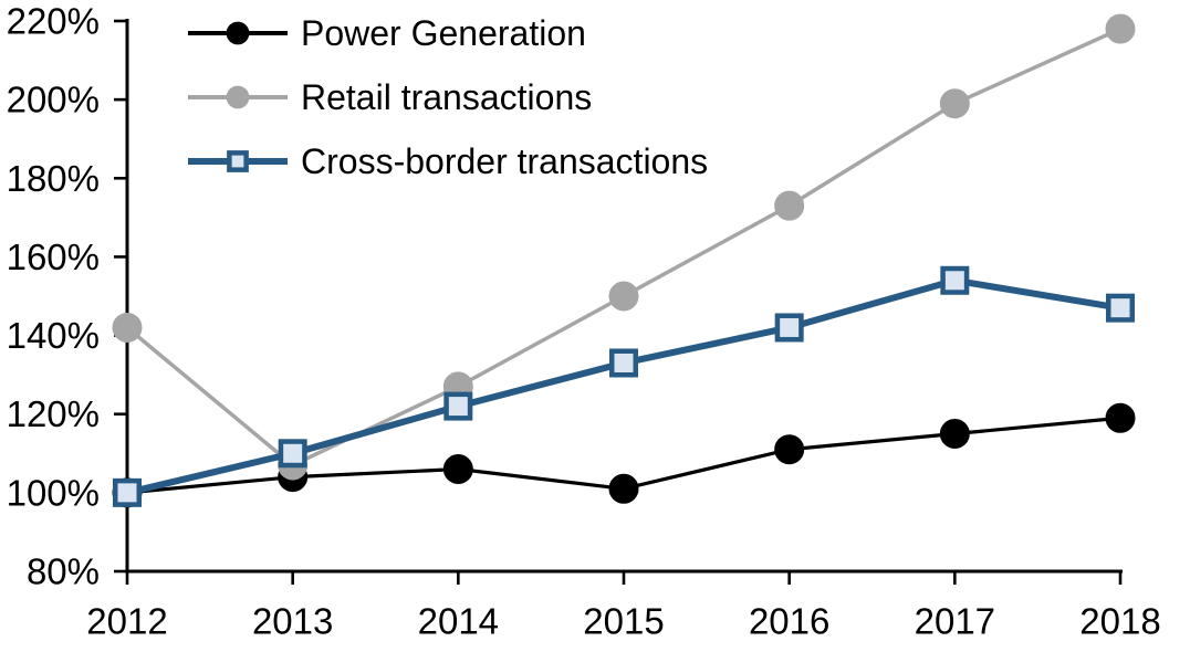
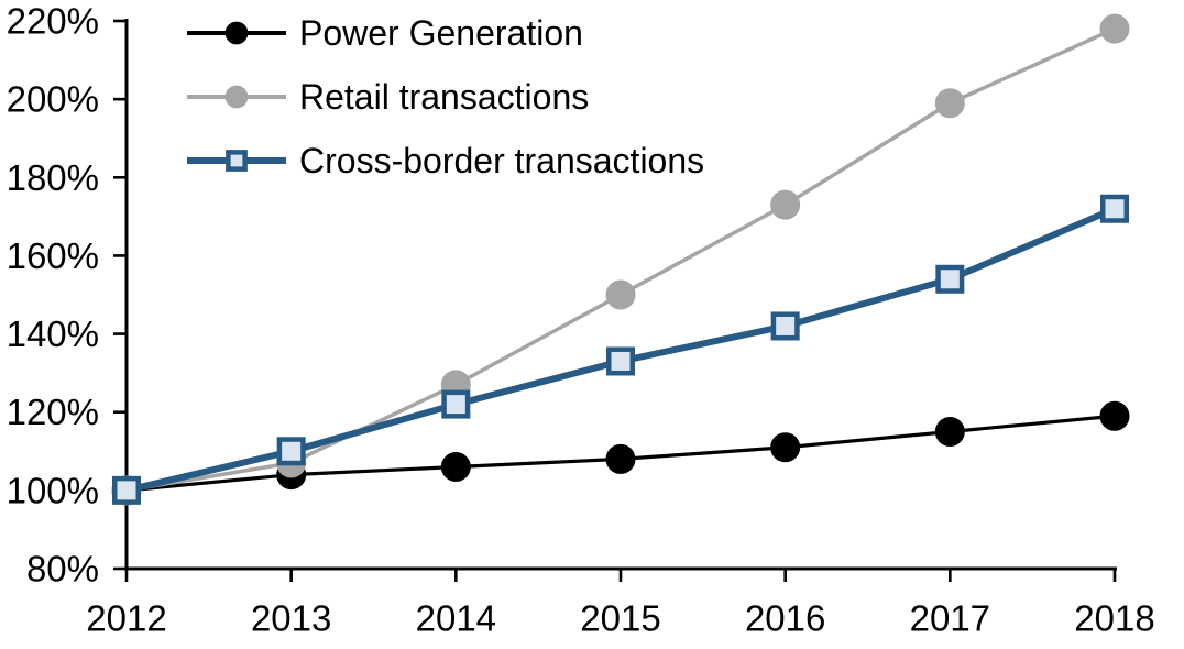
Retail transactions/2012: 142% -> 100%
Power Generation/2015: 101% -> 108%
Cross-border transactions/2018: 147% -> 172%
